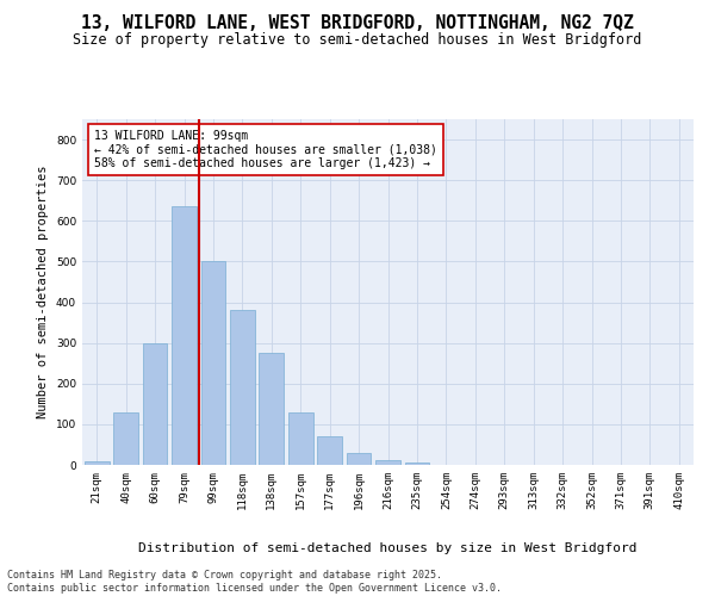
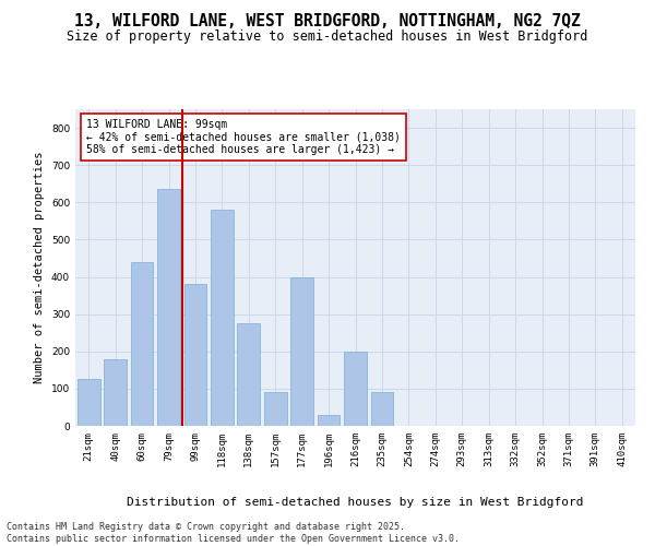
21sqm: 10 -> 125
40sqm: 130 -> 180
60sqm: 300 -> 440
99sqm: 500 -> 380
118sqm: 380 -> 580
157sqm: 130 -> 90
177sqm: 70 -> 400
216sqm: 12 -> 200
235sqm: 6 -> 90
